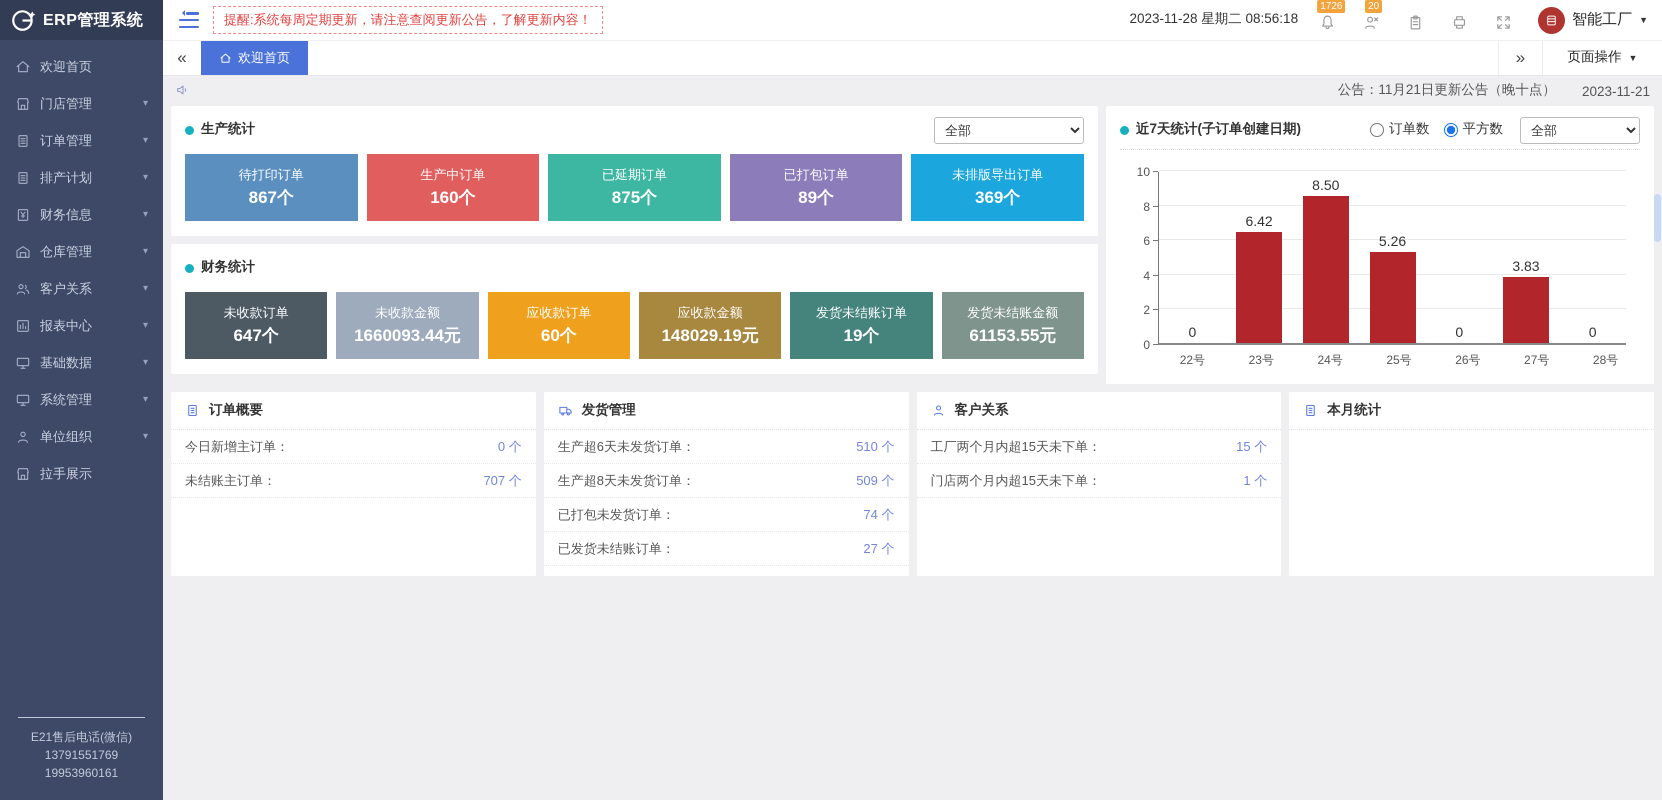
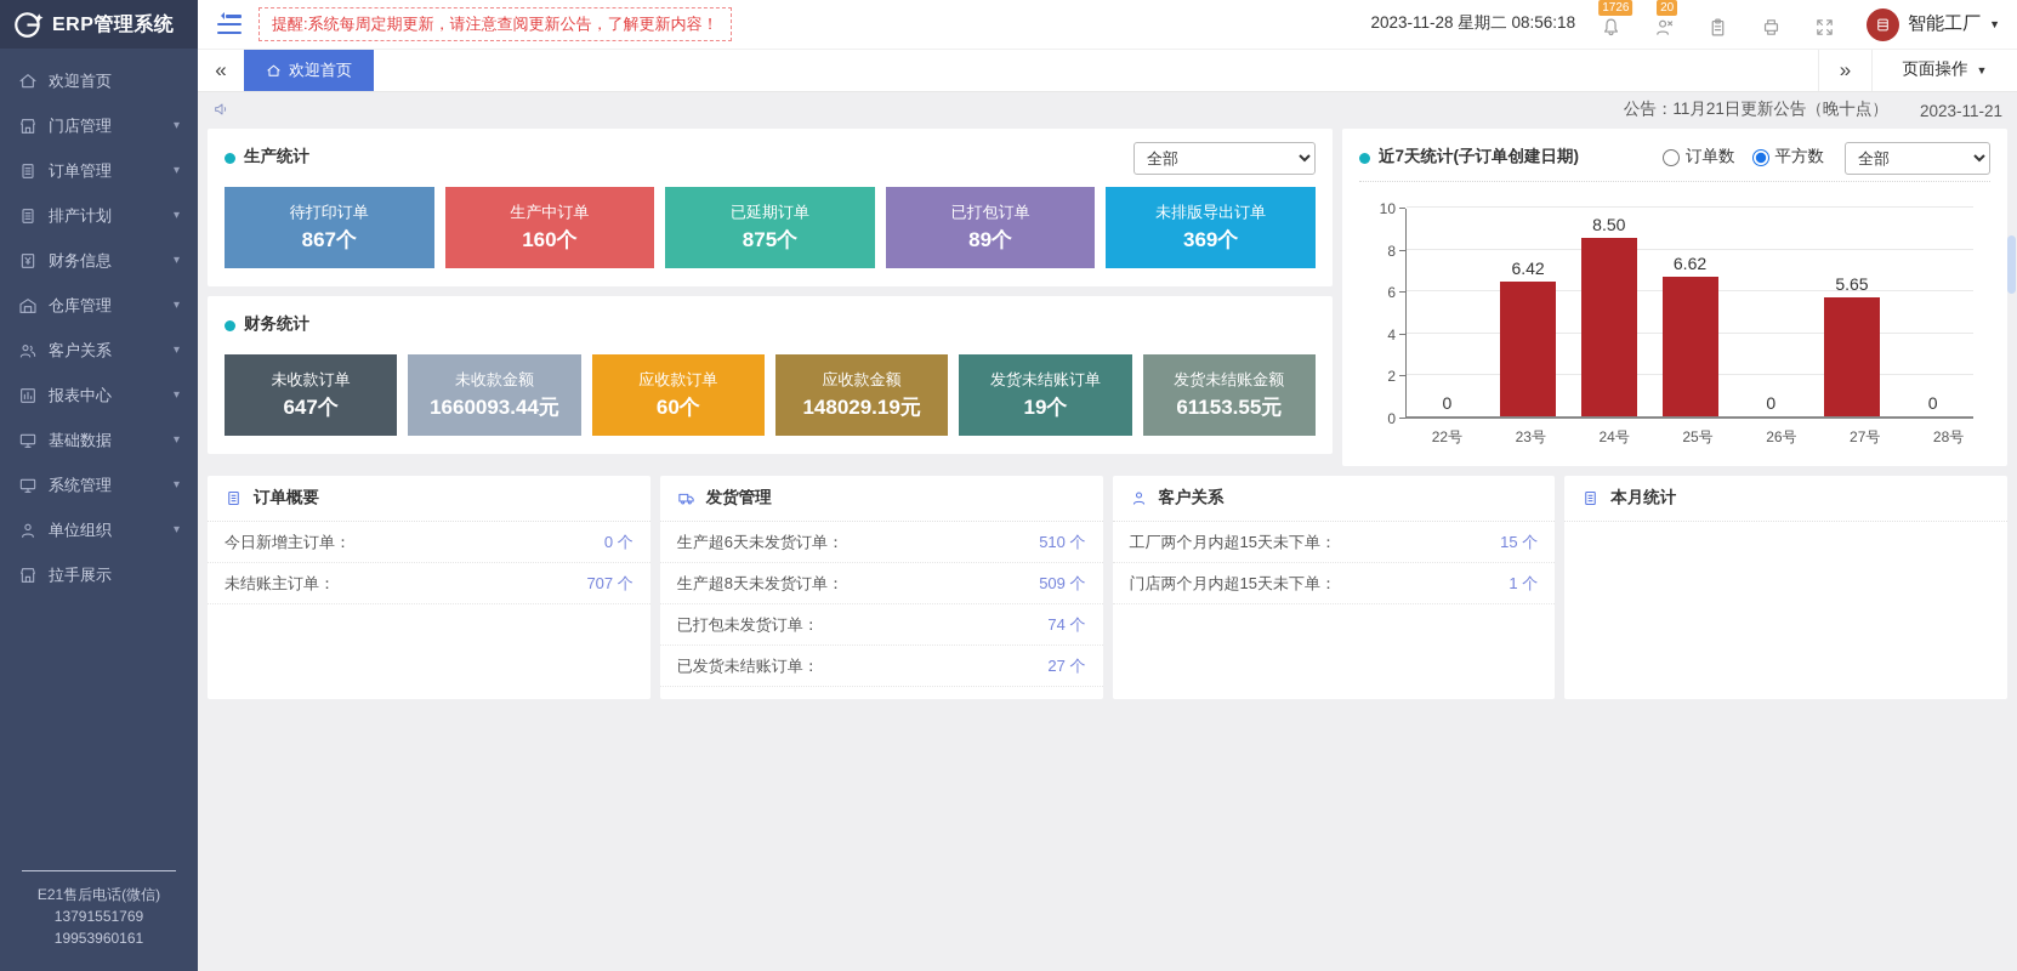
25号: 5.26 -> 6.62
27号: 3.83 -> 5.65
